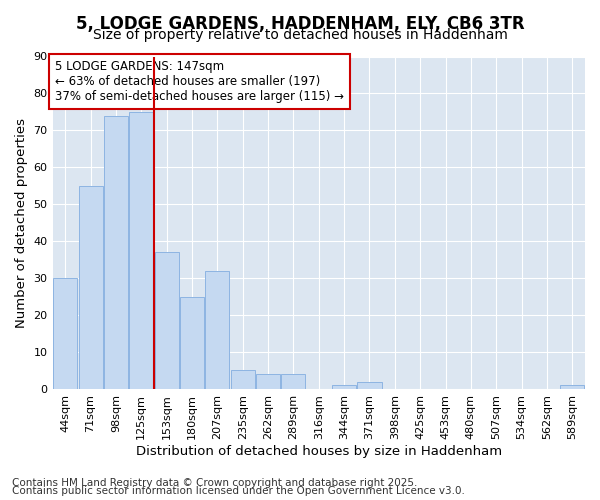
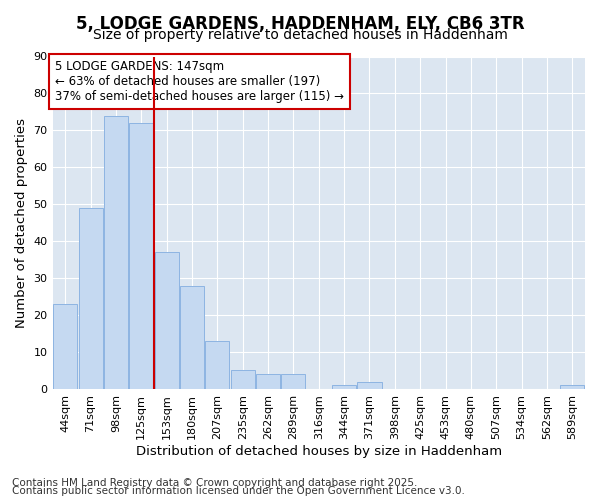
44sqm: 30 -> 23
71sqm: 55 -> 49
125sqm: 75 -> 72
180sqm: 25 -> 28
207sqm: 32 -> 13
